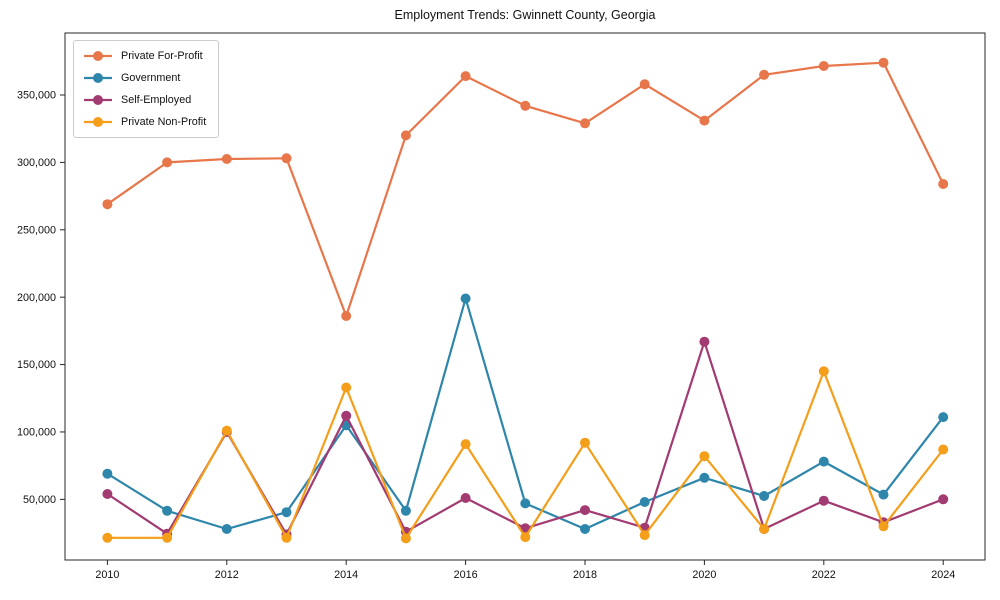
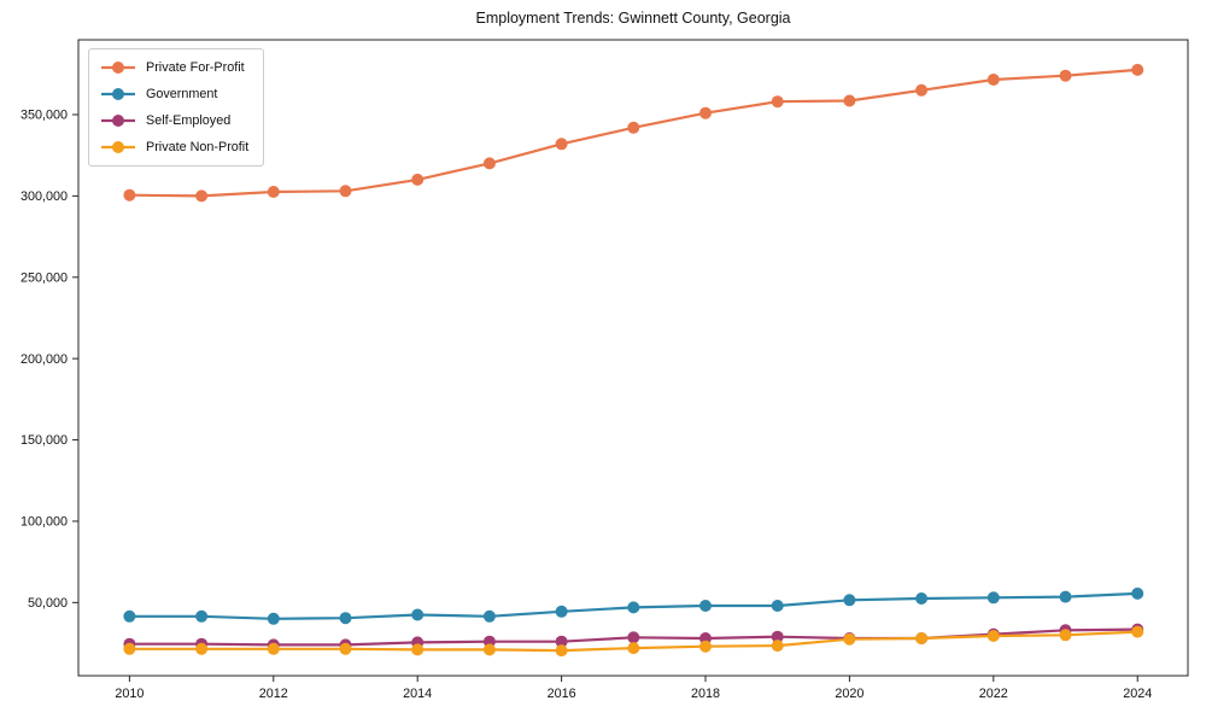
Private For-Profit/2010: 269000 -> 300000
Government/2010: 69000 -> 42000
Self-Employed/2010: 54000 -> 24000
Government/2012: 28000 -> 40000
Self-Employed/2012: 100000 -> 24000
Private Non-Profit/2012: 101000 -> 22000
Private For-Profit/2014: 186000 -> 310000
Government/2014: 105000 -> 42000
Self-Employed/2014: 112000 -> 26000
Private Non-Profit/2014: 133000 -> 21000
Private For-Profit/2016: 364000 -> 332000
Government/2016: 199000 -> 44000
Self-Employed/2016: 51000 -> 26000
Private Non-Profit/2016: 91000 -> 20000
Private For-Profit/2018: 329000 -> 351000
Government/2018: 28000 -> 48000
Self-Employed/2018: 42000 -> 28000
Private Non-Profit/2018: 92000 -> 23000
Private For-Profit/2020: 331000 -> 358000
Government/2020: 66000 -> 52000
Self-Employed/2020: 167000 -> 28000
Private Non-Profit/2020: 82000 -> 28000
Government/2022: 78000 -> 53000
Self-Employed/2022: 49000 -> 30000
Private Non-Profit/2022: 145000 -> 30000
Private For-Profit/2024: 284000 -> 378000
Government/2024: 111000 -> 56000
Self-Employed/2024: 50000 -> 34000
Private Non-Profit/2024: 87000 -> 32000
